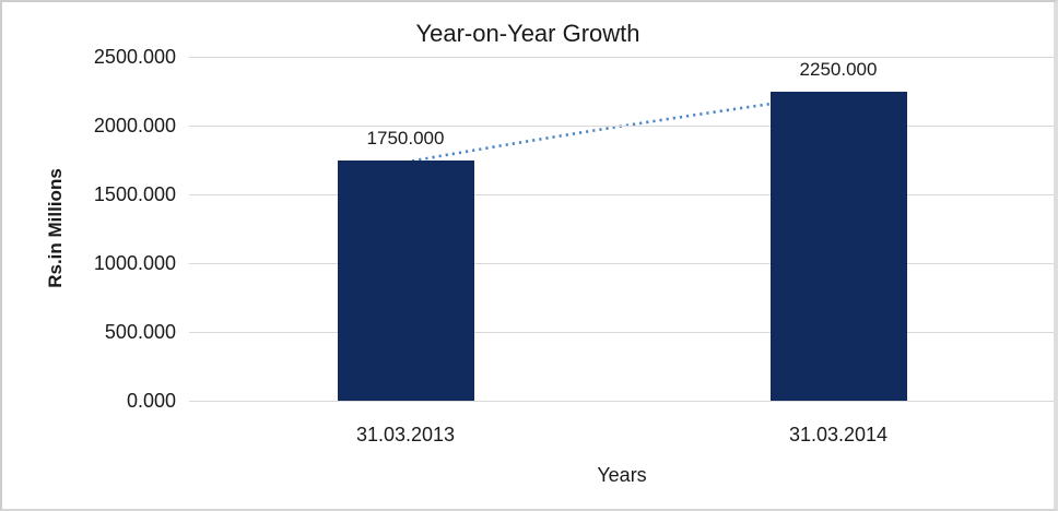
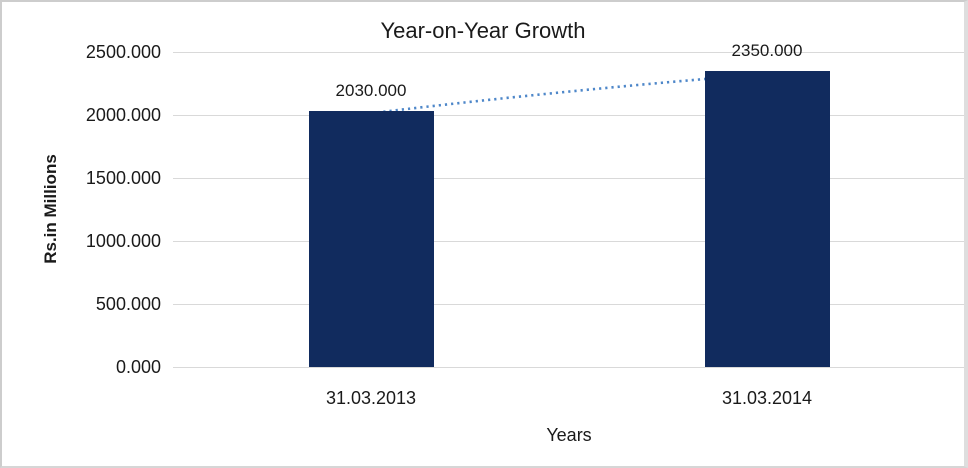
31.03.2013: 1750.000 -> 2030.000
31.03.2014: 2250.000 -> 2350.000
